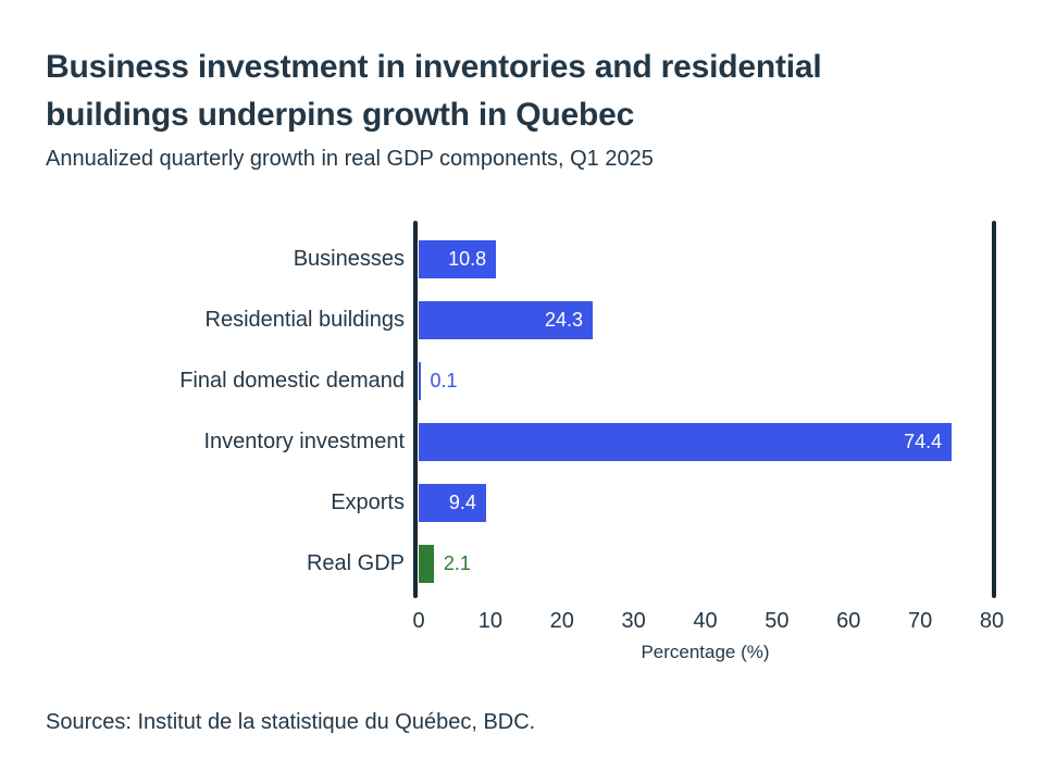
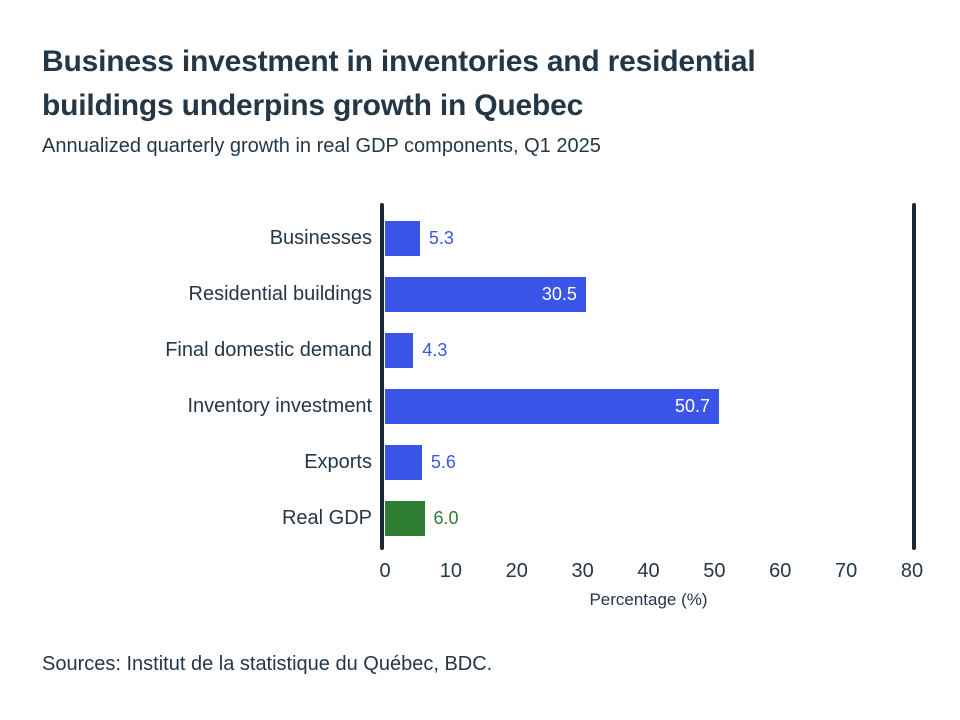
Businesses: 10.8 -> 5.3
Residential buildings: 24.3 -> 30.5
Final domestic demand: 0.1 -> 4.3
Inventory investment: 74.4 -> 50.7
Exports: 9.4 -> 5.6
Real GDP: 2.1 -> 6.0
